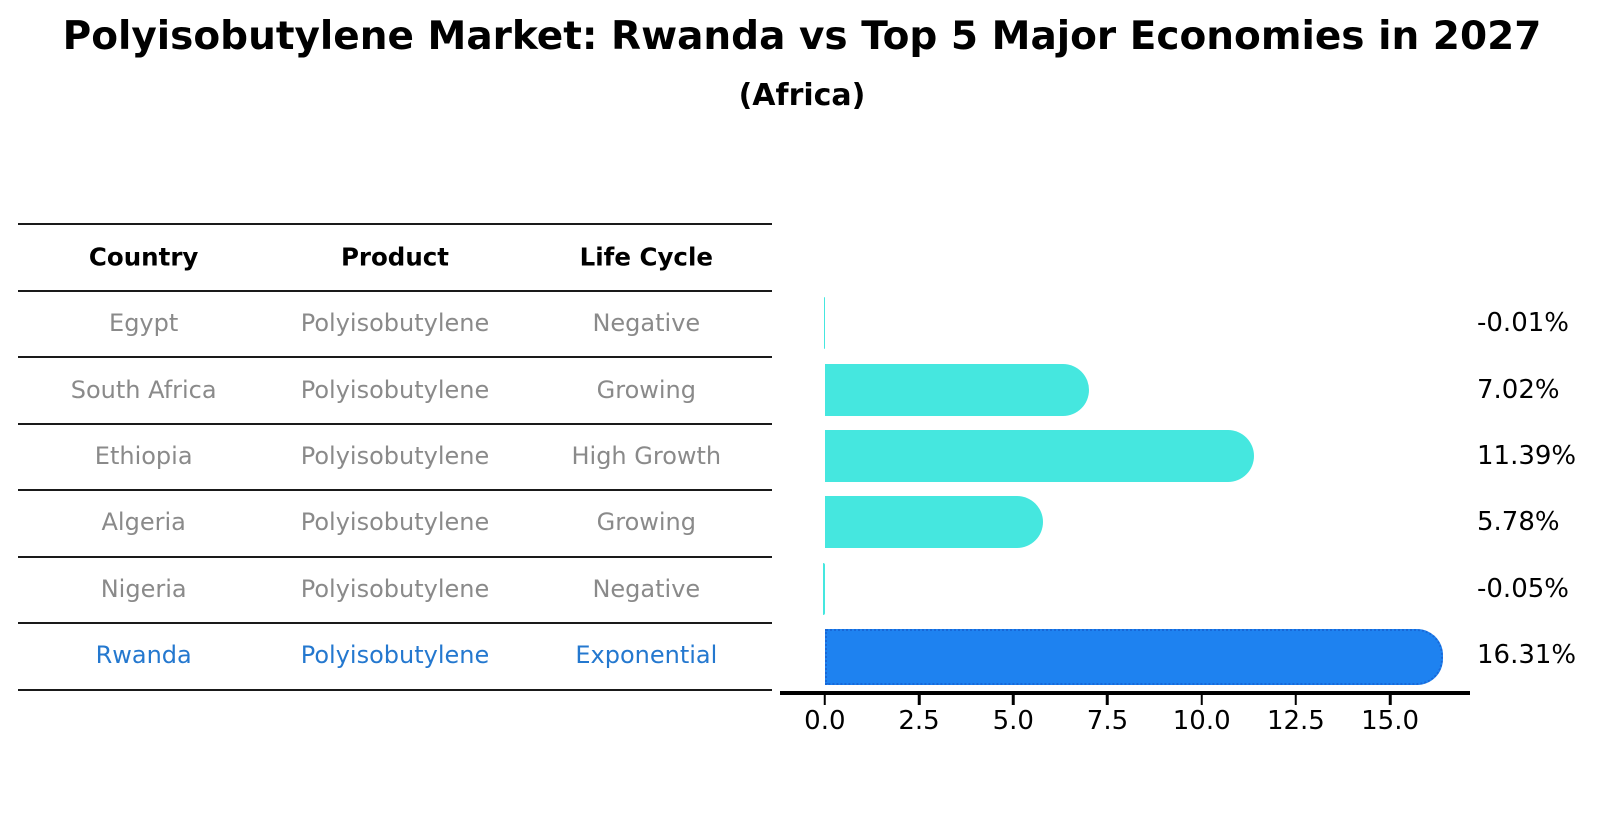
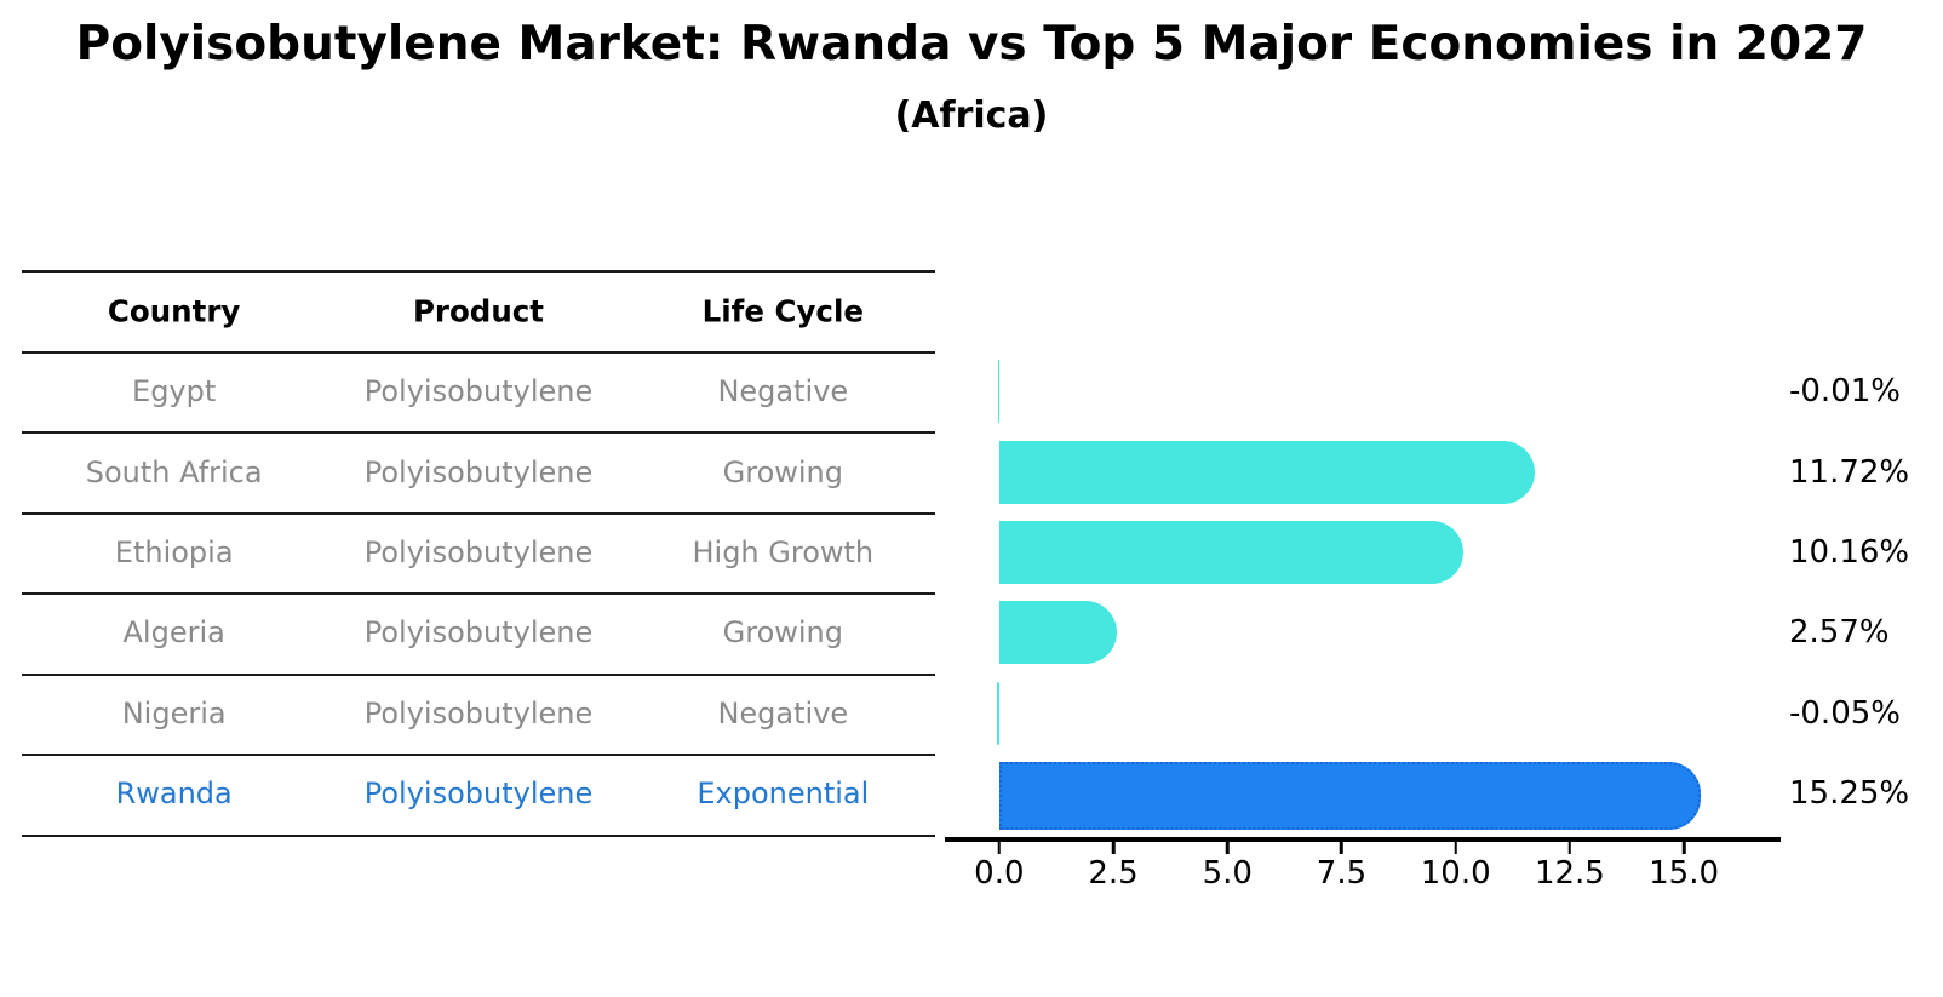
South Africa: 7.02% -> 11.72%
Ethiopia: 11.39% -> 10.16%
Algeria: 5.78% -> 2.57%
Rwanda: 16.31% -> 15.25%
